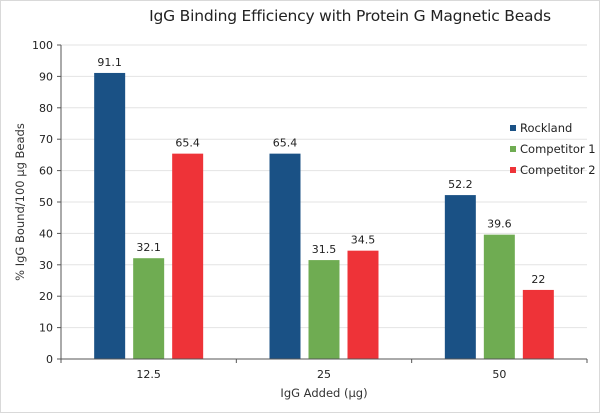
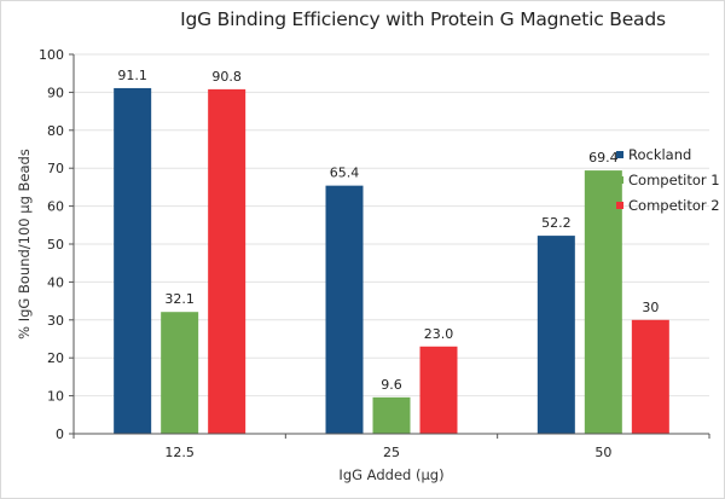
Competitor 2/12.5: 65.4 -> 90.8
Competitor 1/25: 31.5 -> 9.6
Competitor 2/25: 34.5 -> 23.0
Competitor 1/50: 39.6 -> 69.4
Competitor 2/50: 22 -> 30
